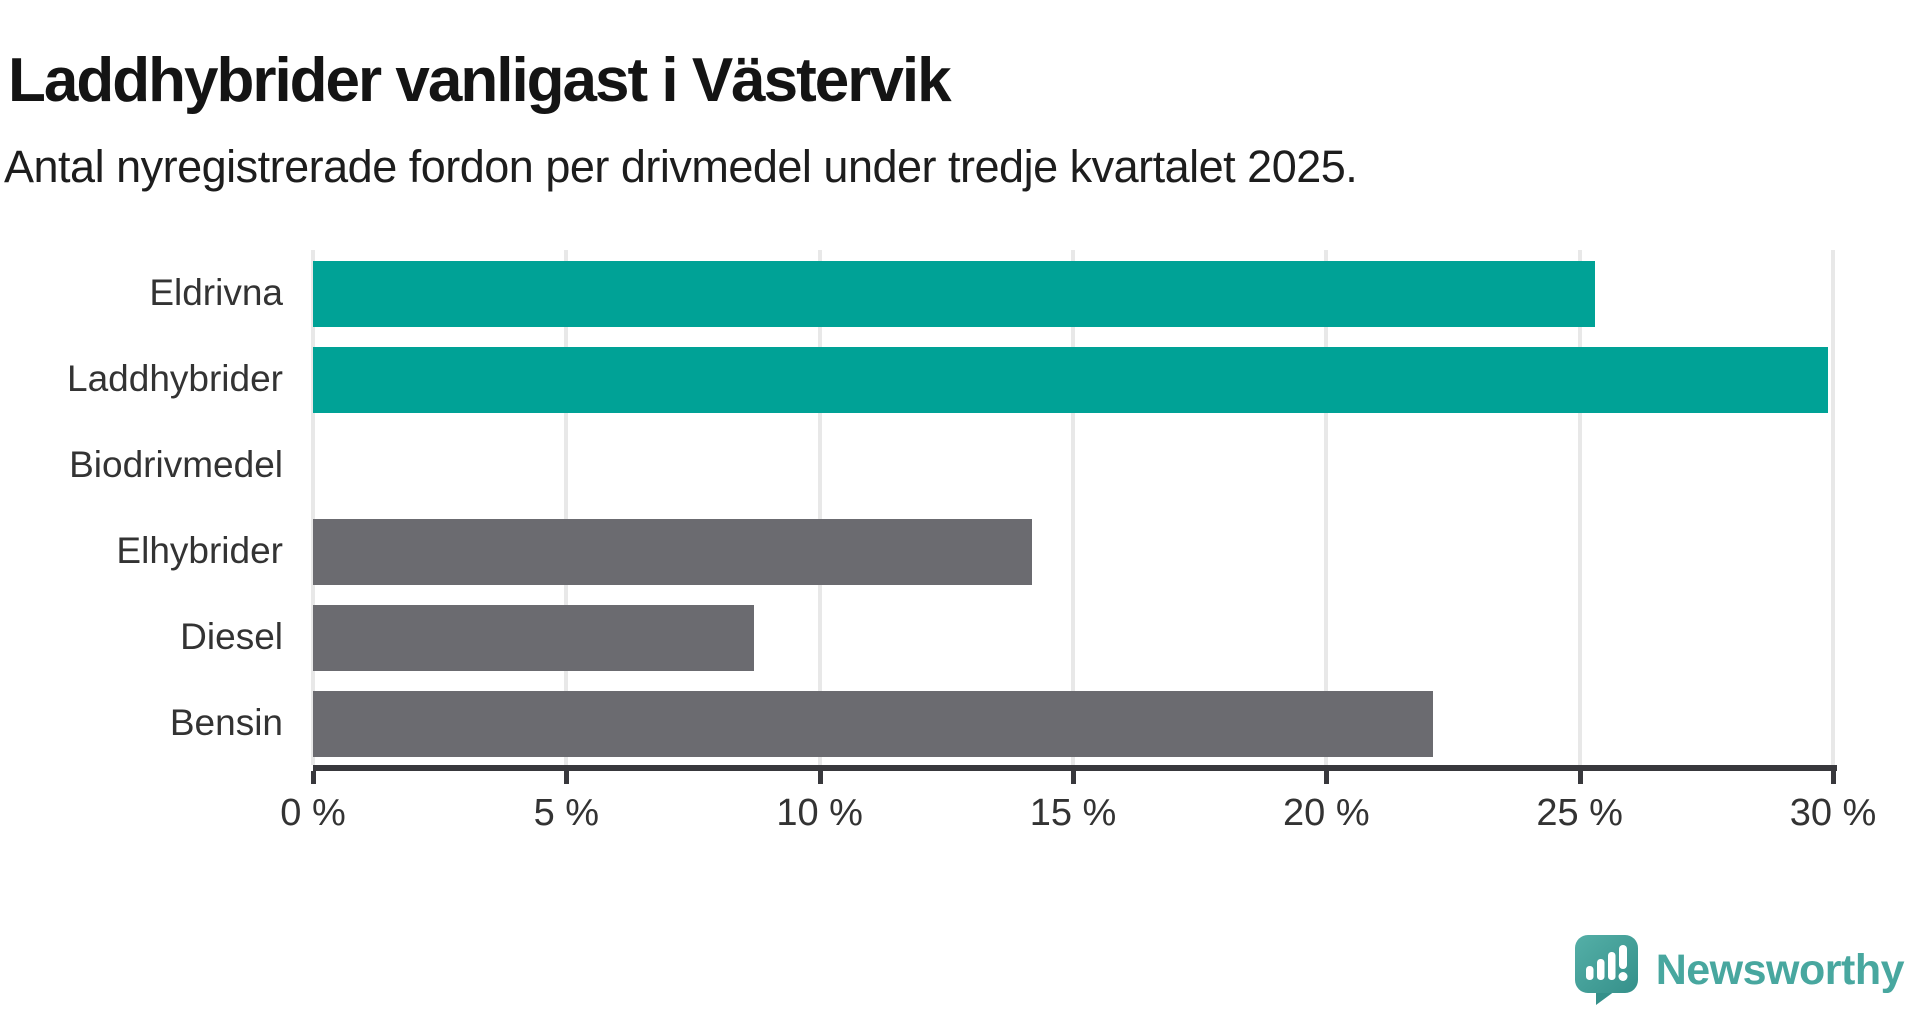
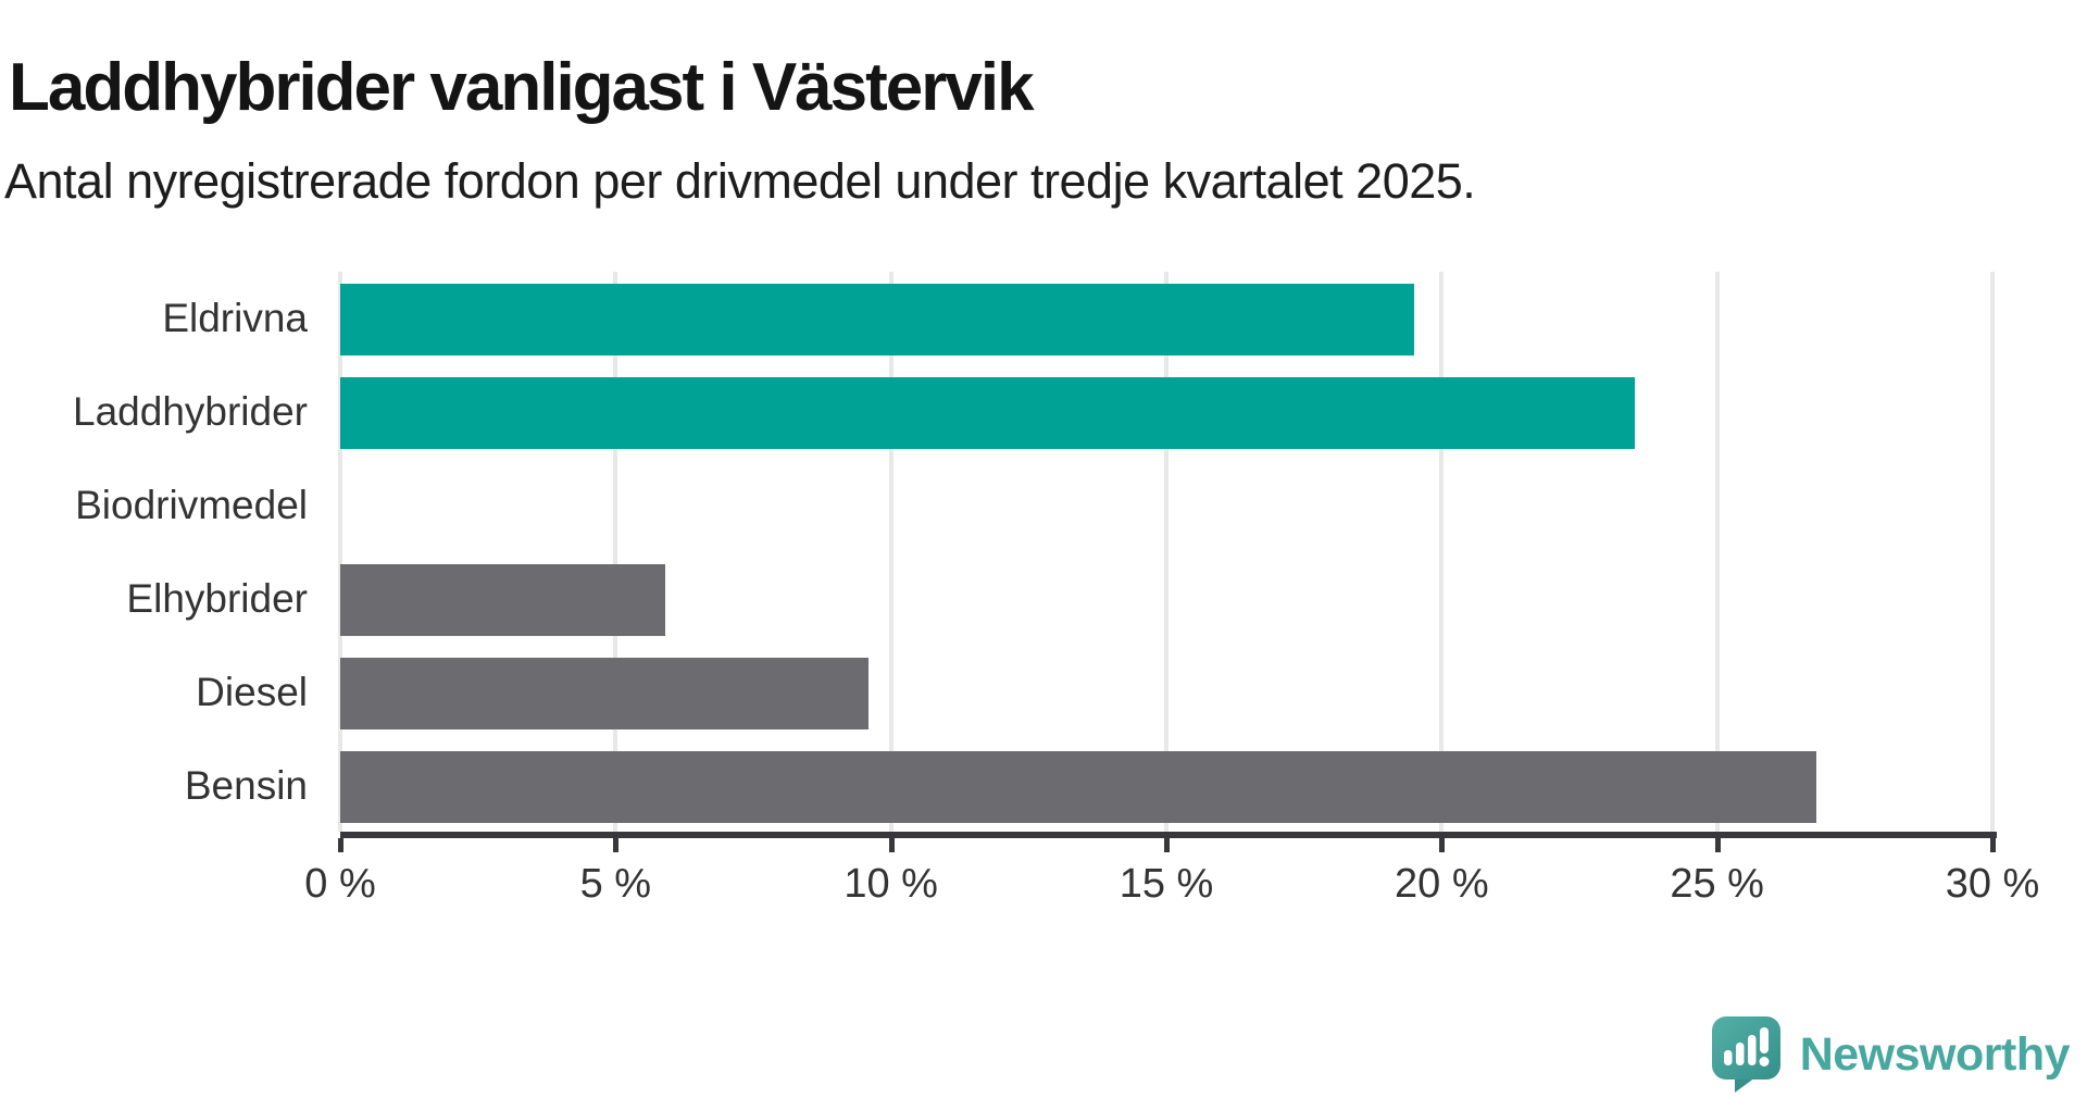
Eldrivna: 25.3% -> 19.5%
Laddhybrider: 29.9% -> 23.5%
Elhybrider: 14.2% -> 5.9%
Diesel: 8.7% -> 9.6%
Bensin: 22.1% -> 26.8%
